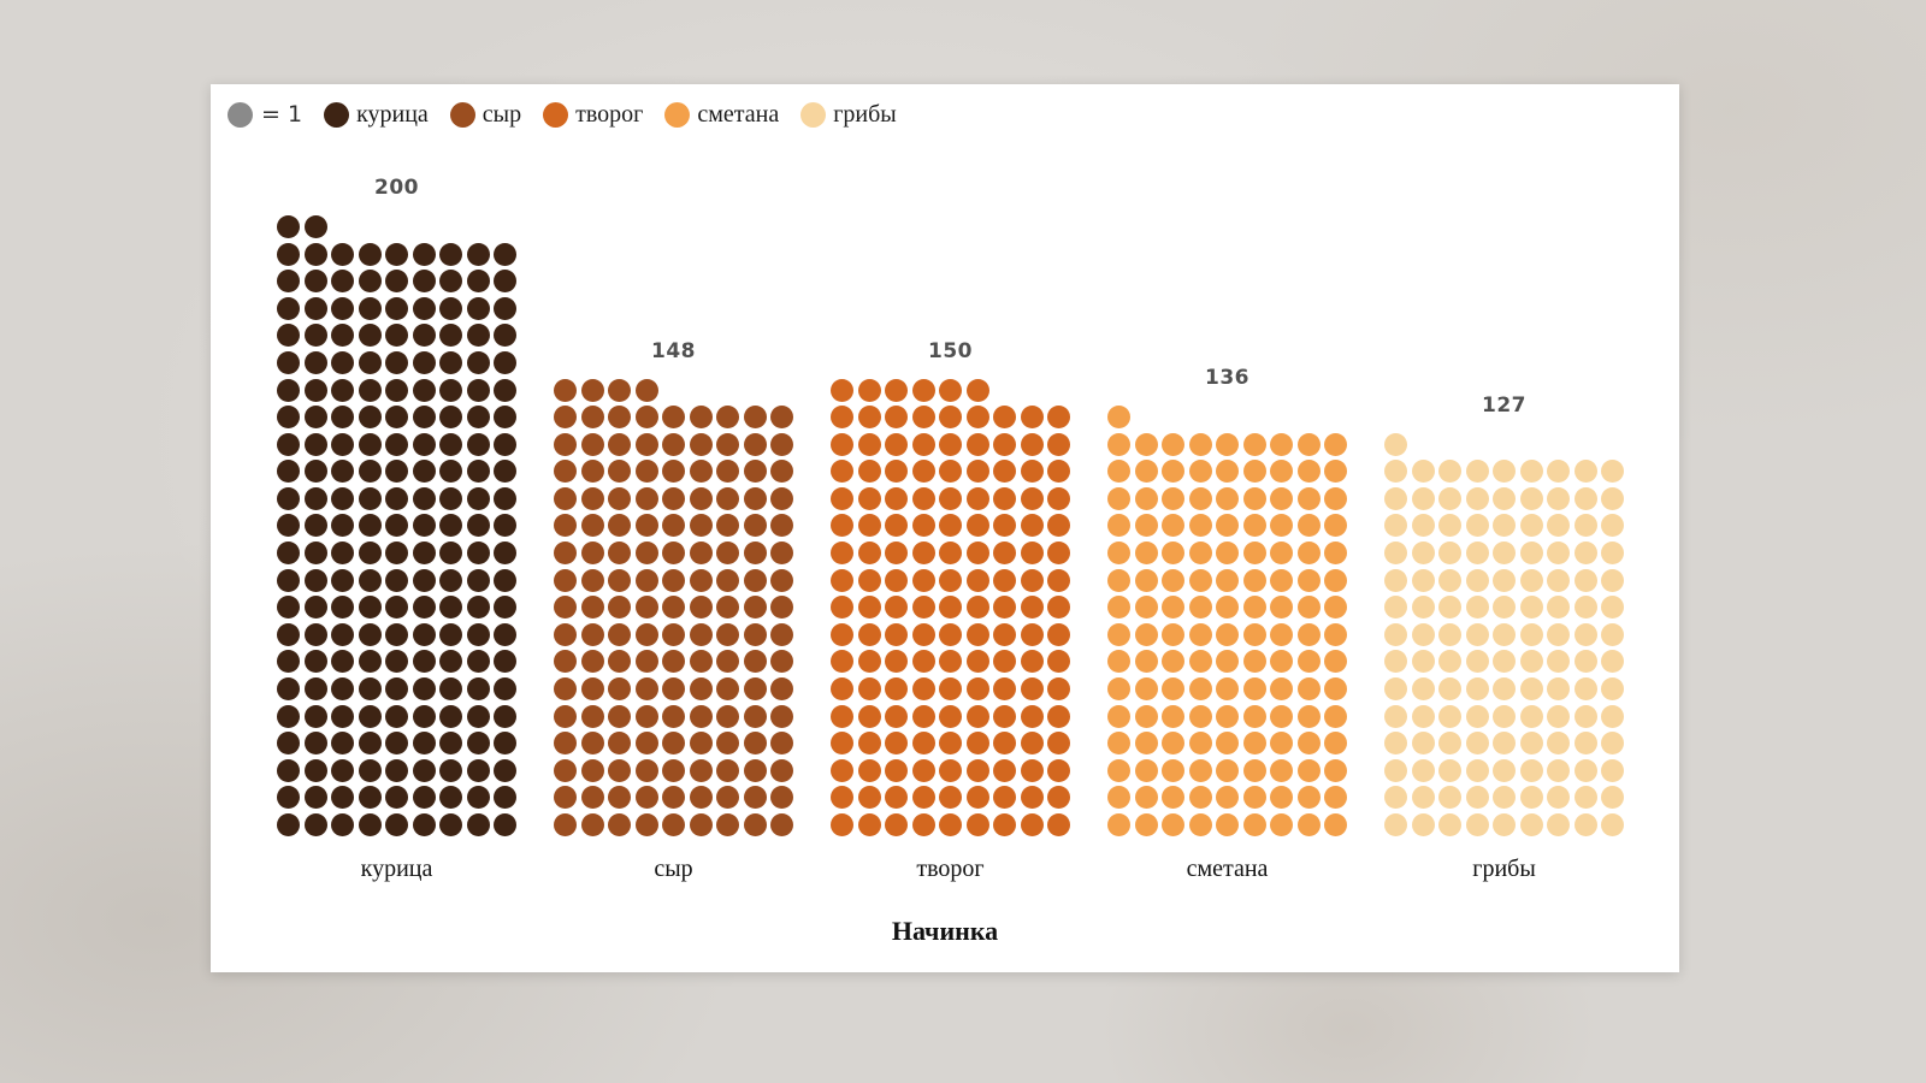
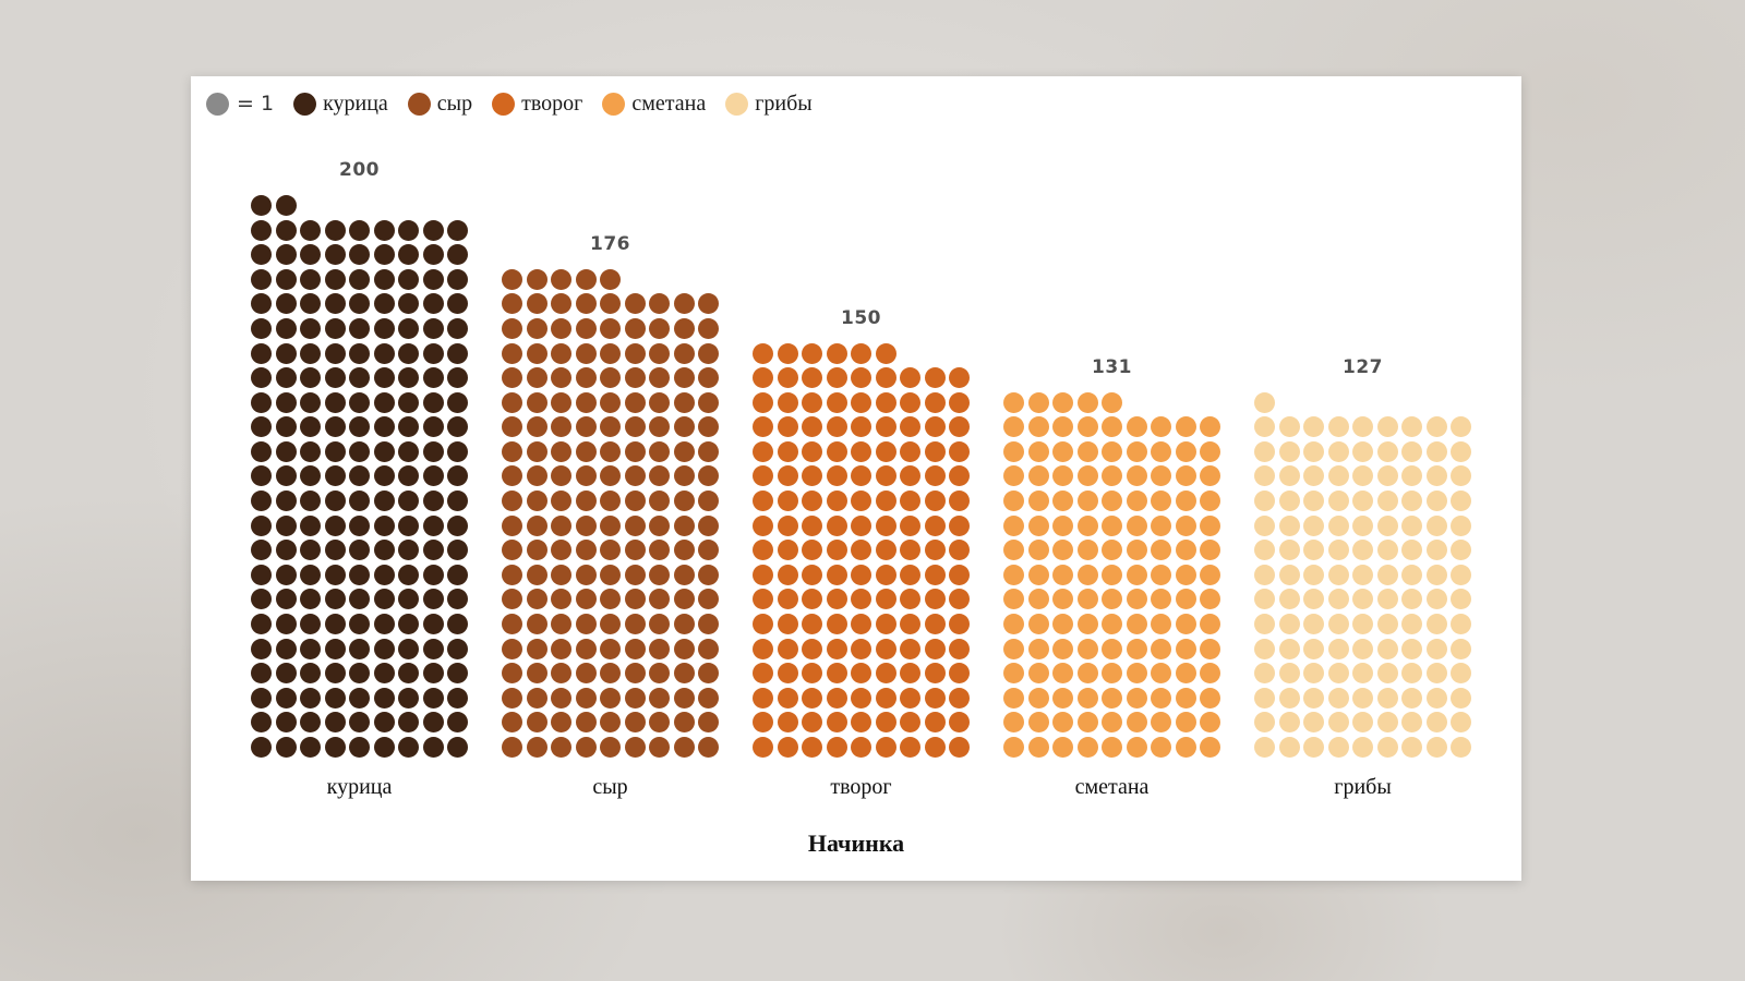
сыр: 148 -> 176
сметана: 136 -> 131
